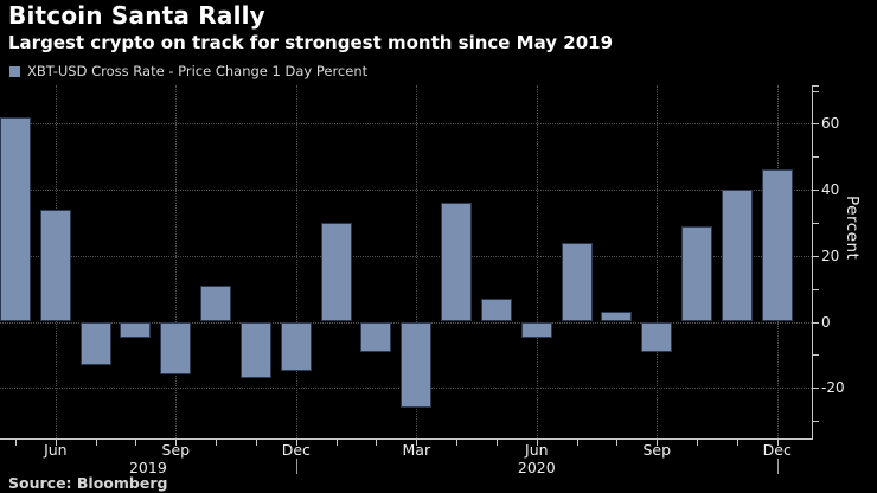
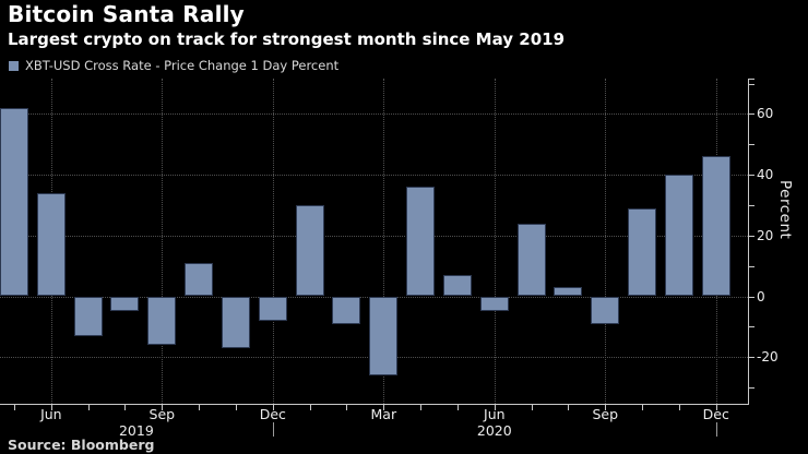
Dec 2019: -15 -> -8
